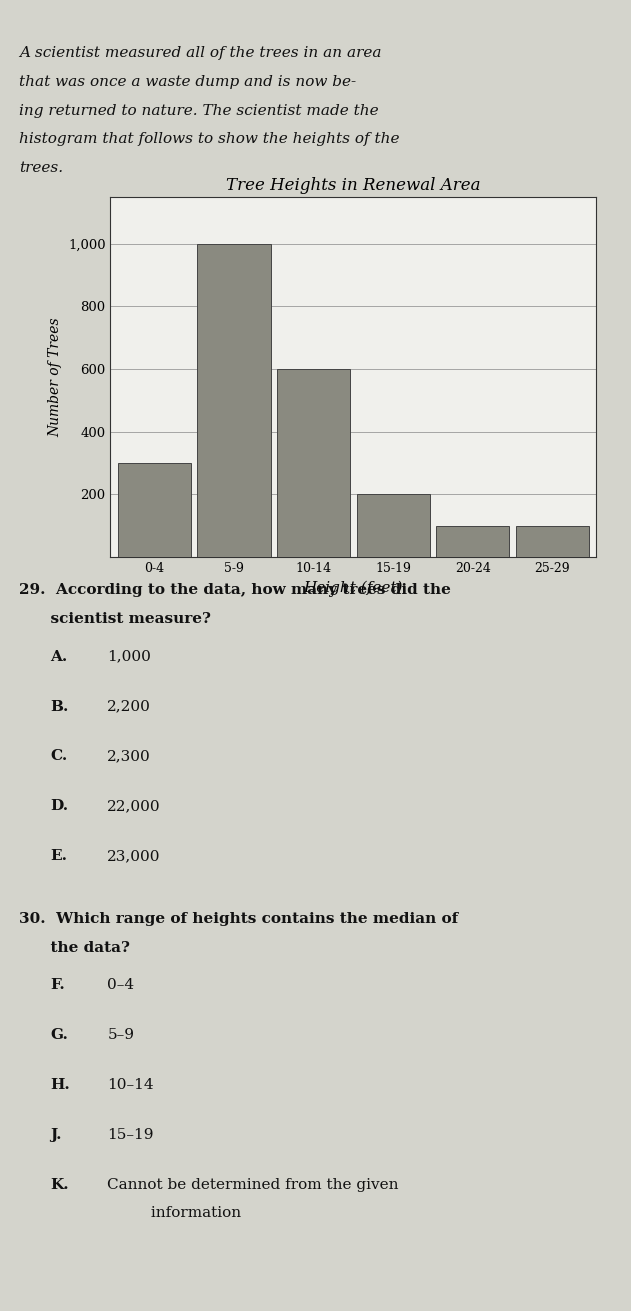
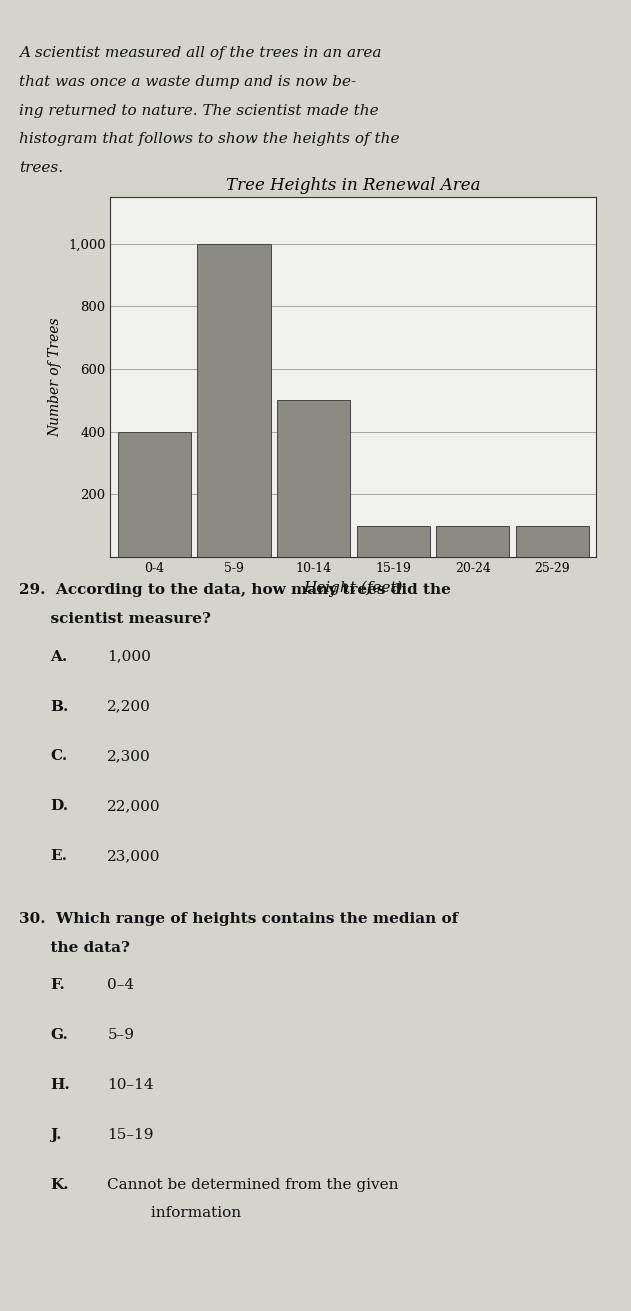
0-4: 300 -> 400
10-14: 600 -> 500
15-19: 200 -> 100
